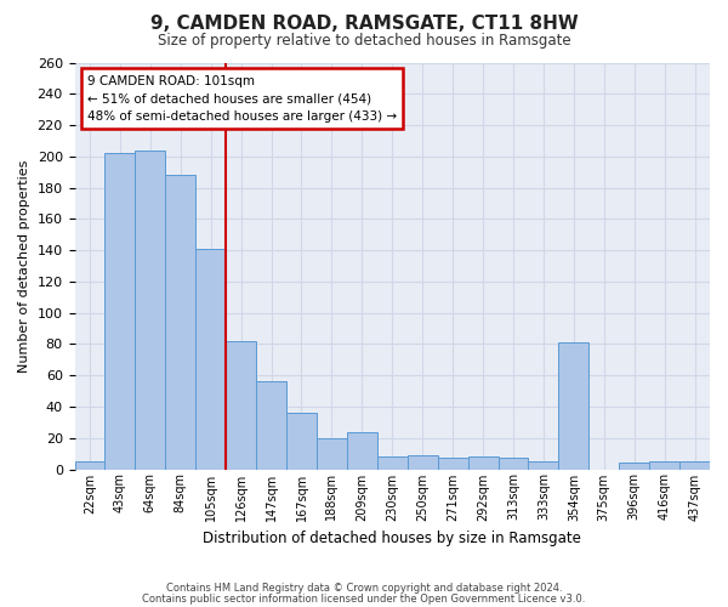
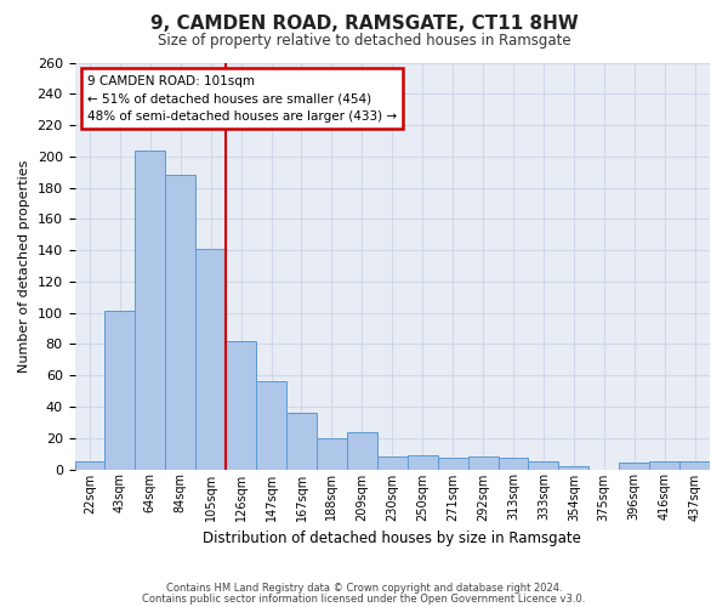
43sqm: 202 -> 101
354sqm: 81 -> 2
